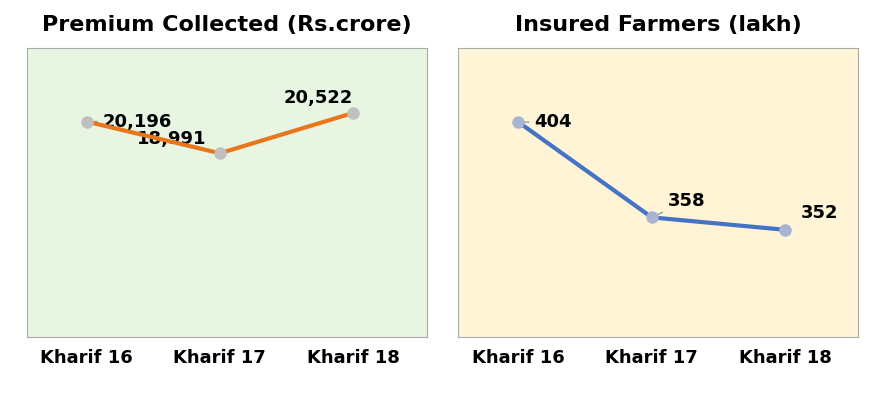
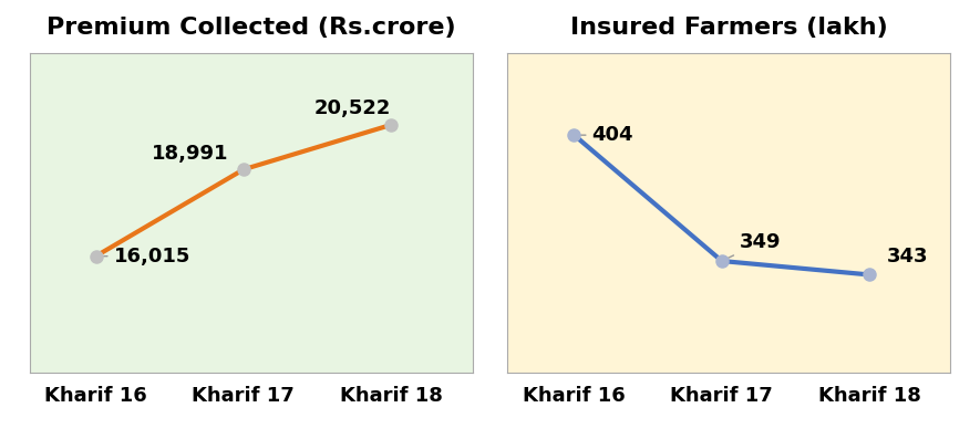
Premium Collected (Rs.crore)/Kharif 16: 20,196 -> 16,015
Insured Farmers (lakh)/Kharif 17: 358 -> 349
Insured Farmers (lakh)/Kharif 18: 352 -> 343
